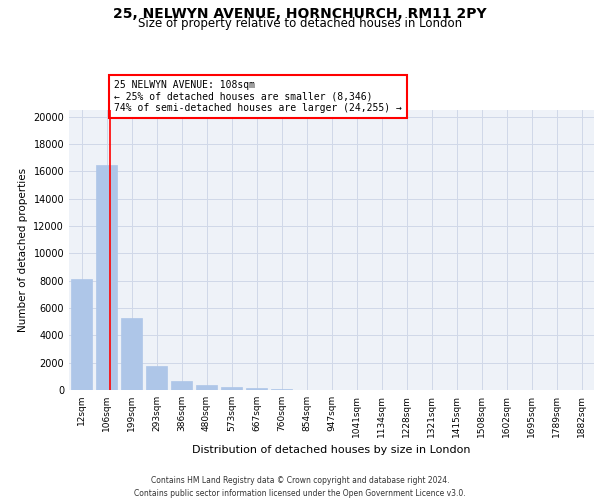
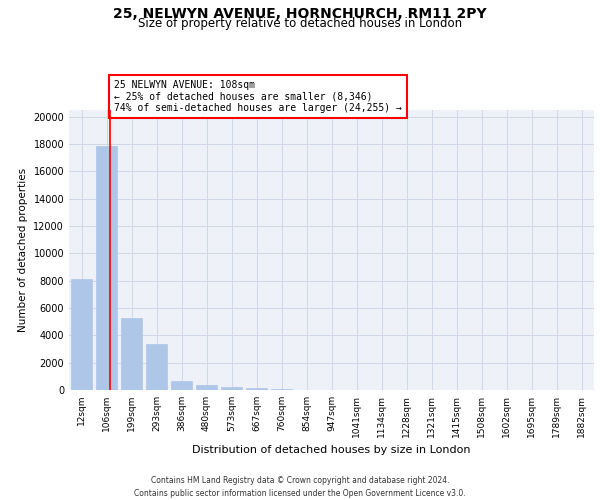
106sqm: 16500 -> 17900
293sqm: 1800 -> 3400
